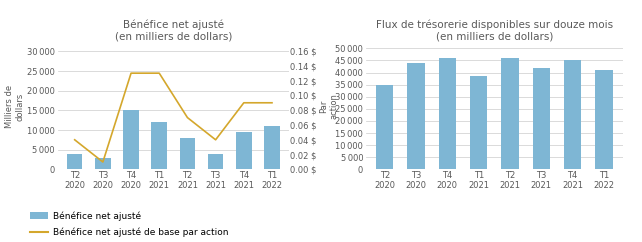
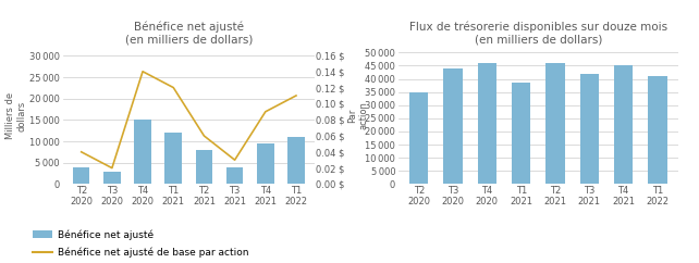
Bénéfice net ajusté (en milliers de dollars)/Bénéfice net ajusté de base par action/T3 2020: 0.01 $ -> 0.02 $
Bénéfice net ajusté (en milliers de dollars)/Bénéfice net ajusté de base par action/T4 2020: 0.13 $ -> 0.14 $
Bénéfice net ajusté (en milliers de dollars)/Bénéfice net ajusté de base par action/T1 2021: 0.13 $ -> 0.12 $
Bénéfice net ajusté (en milliers de dollars)/Bénéfice net ajusté de base par action/T2 2021: 0.07 $ -> 0.06 $
Bénéfice net ajusté (en milliers de dollars)/Bénéfice net ajusté de base par action/T3 2021: 0.04 $ -> 0.03 $
Bénéfice net ajusté (en milliers de dollars)/Bénéfice net ajusté de base par action/T1 2022: 0.09 $ -> 0.11 $
